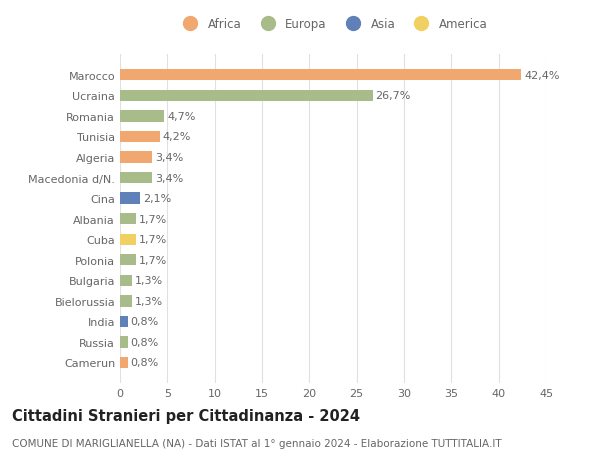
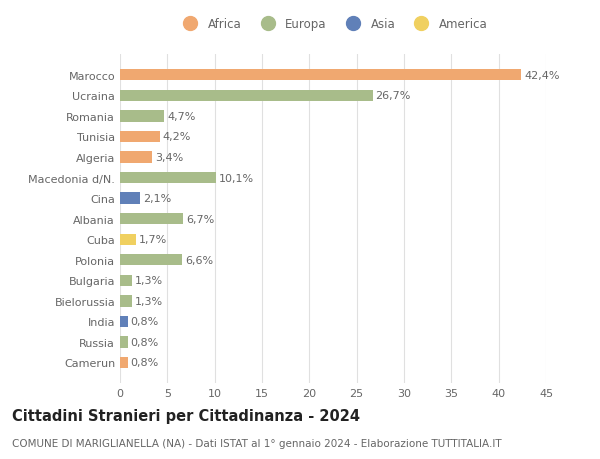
Macedonia d/N.: 3,4% -> 10,1%
Albania: 1,7% -> 6,7%
Polonia: 1,7% -> 6,6%
